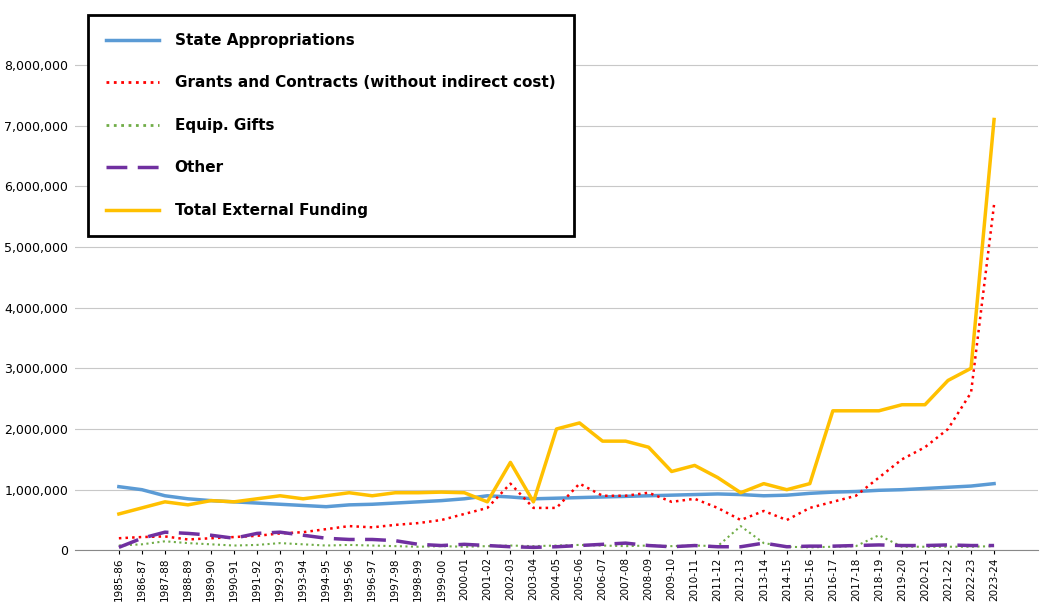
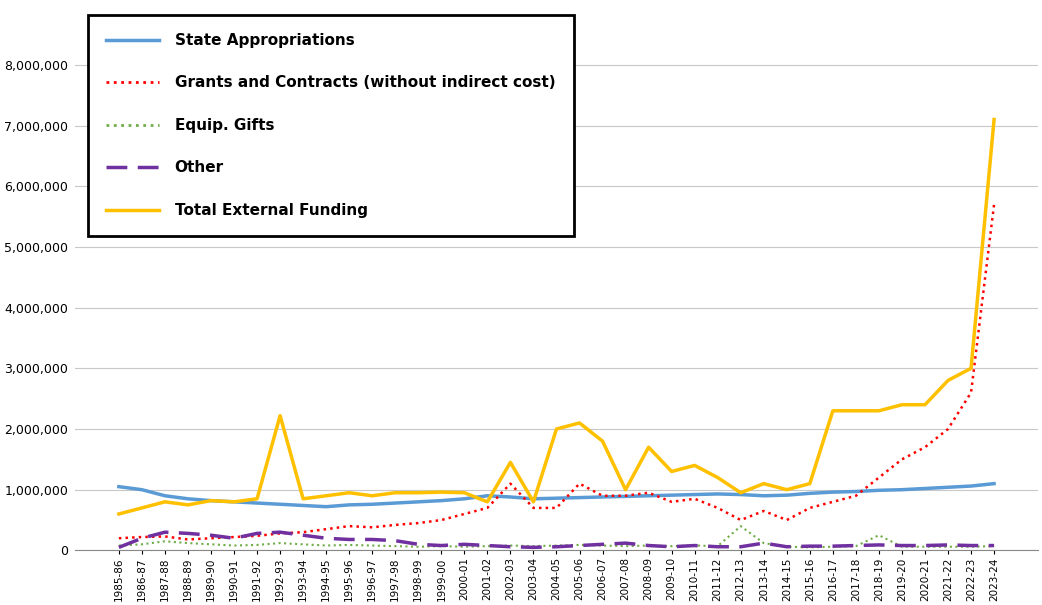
Total External Funding/1992-93: 900,000 -> 2,220,000
Total External Funding/2007-08: 1,800,000 -> 1,000,000
